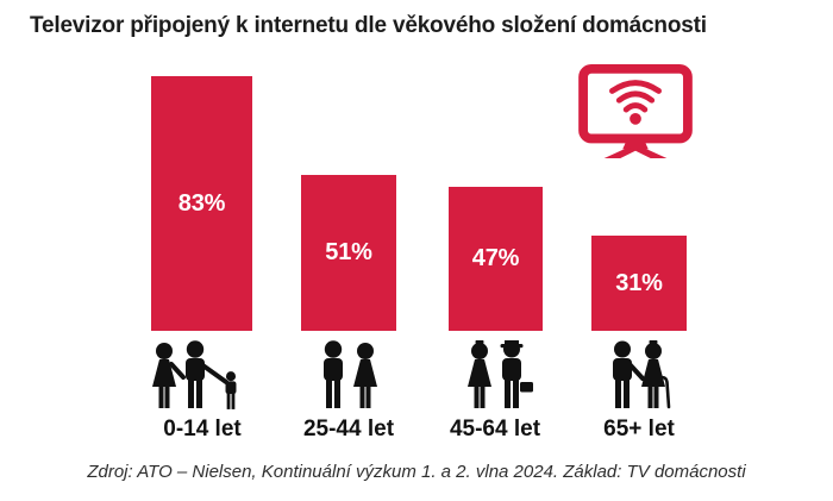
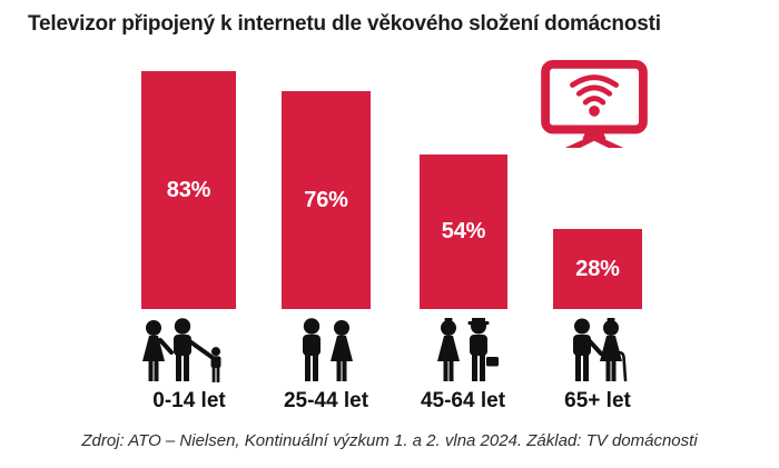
25-44 let: 51% -> 76%
45-64 let: 47% -> 54%
65+ let: 31% -> 28%
